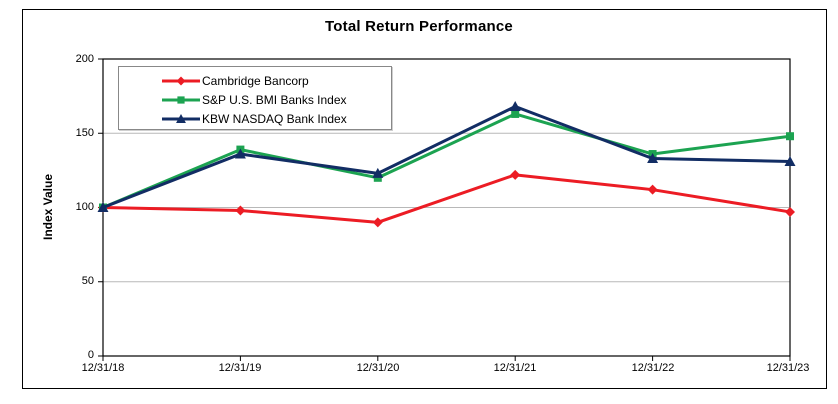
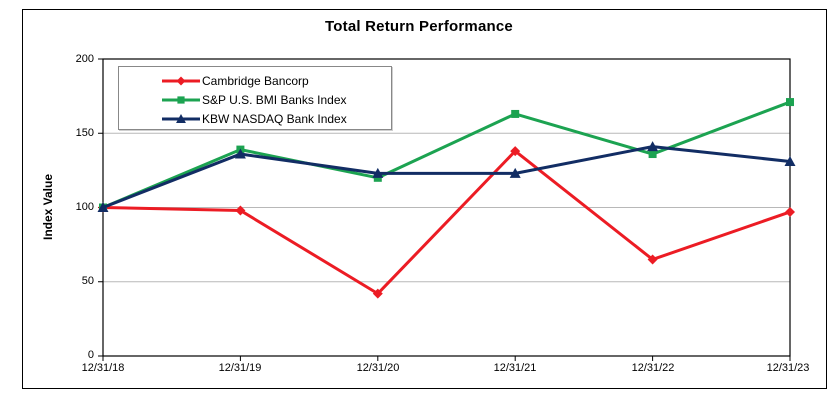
Cambridge Bancorp/12/31/20: 90 -> 42
Cambridge Bancorp/12/31/21: 122 -> 138
KBW NASDAQ Bank Index/12/31/21: 168 -> 123
Cambridge Bancorp/12/31/22: 112 -> 65
KBW NASDAQ Bank Index/12/31/22: 133 -> 141
S&P U.S. BMI Banks Index/12/31/23: 148 -> 171
